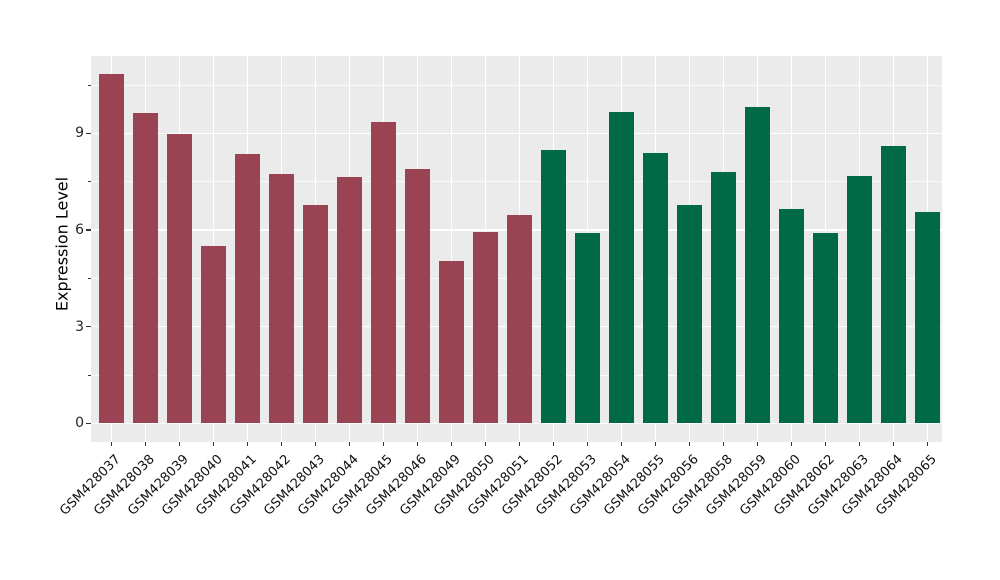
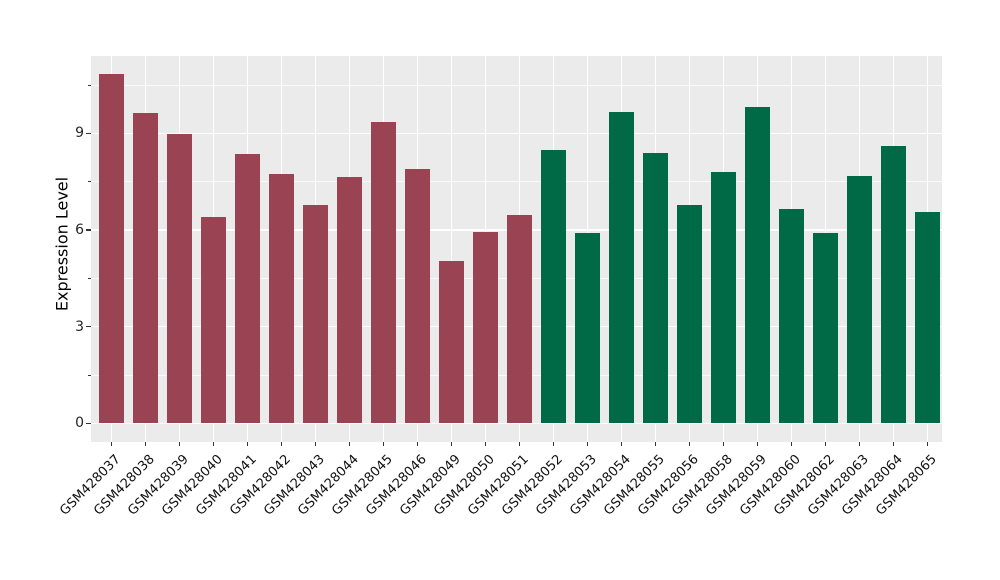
GSM428040: 5.5 -> 6.4
